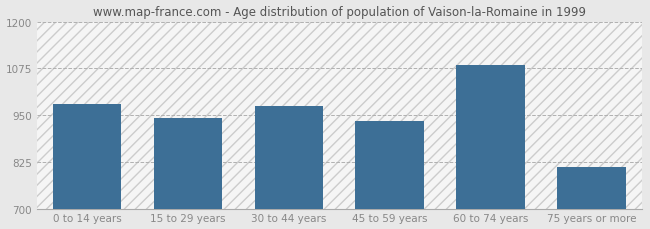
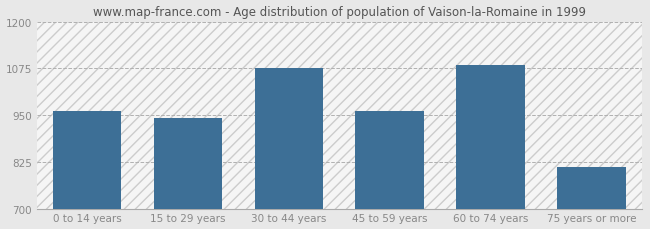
0 to 14 years: 980 -> 960
30 to 44 years: 975 -> 1077
45 to 59 years: 935 -> 960
